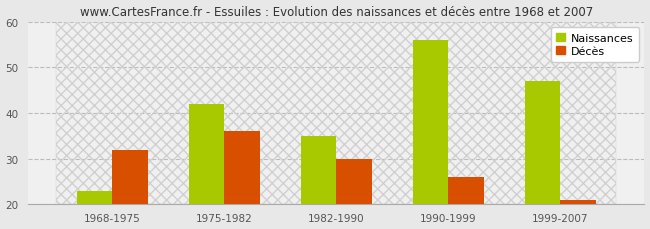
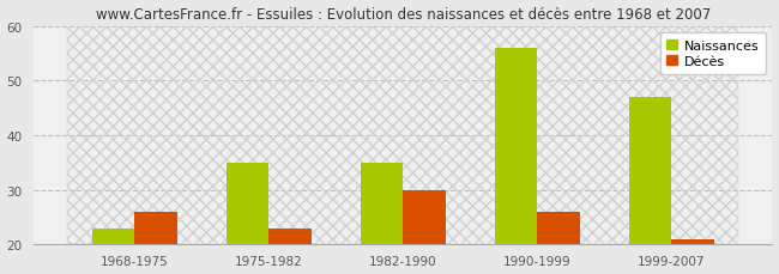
Décès/1968-1975: 32 -> 26
Naissances/1975-1982: 42 -> 35
Décès/1975-1982: 36 -> 23
